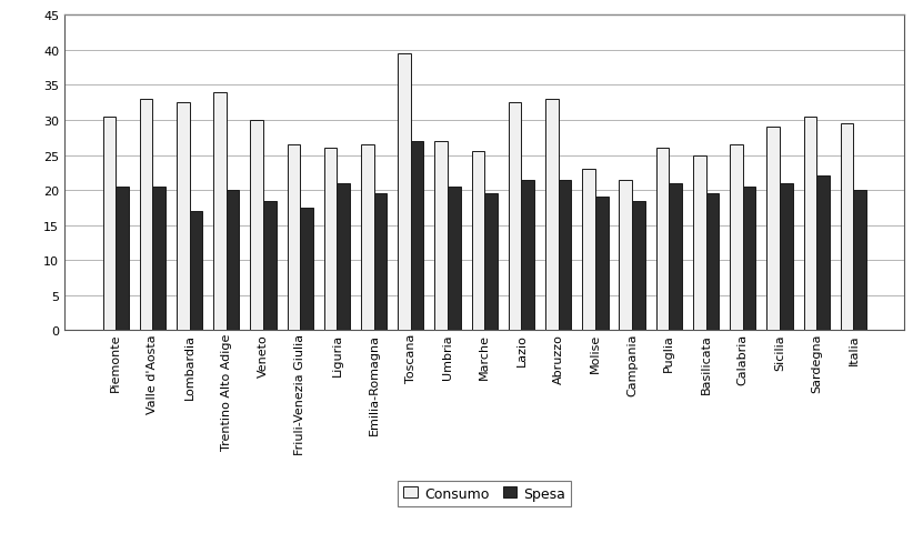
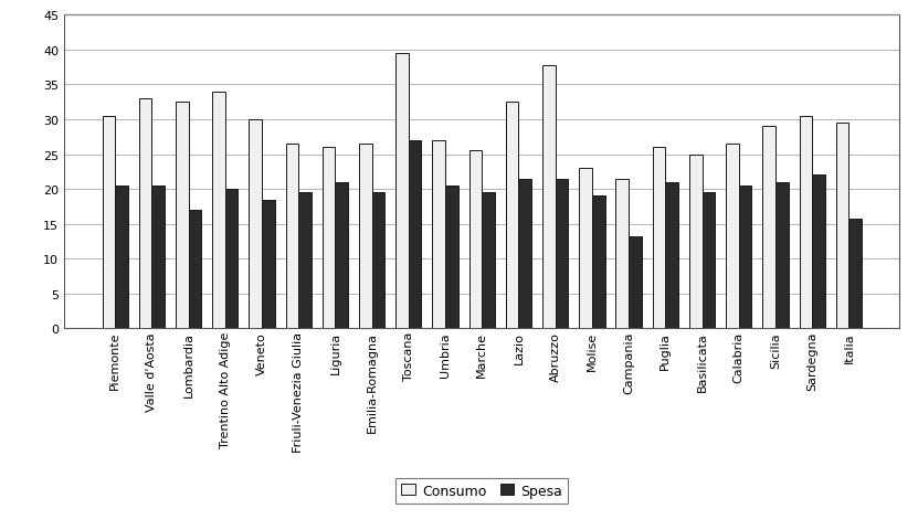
Spesa/Friuli-Venezia Giulia: 17.5 -> 19.6
Consumo/Abruzzo: 33.0 -> 37.8
Spesa/Campania: 18.5 -> 13.2
Spesa/Italia: 20.0 -> 15.8
